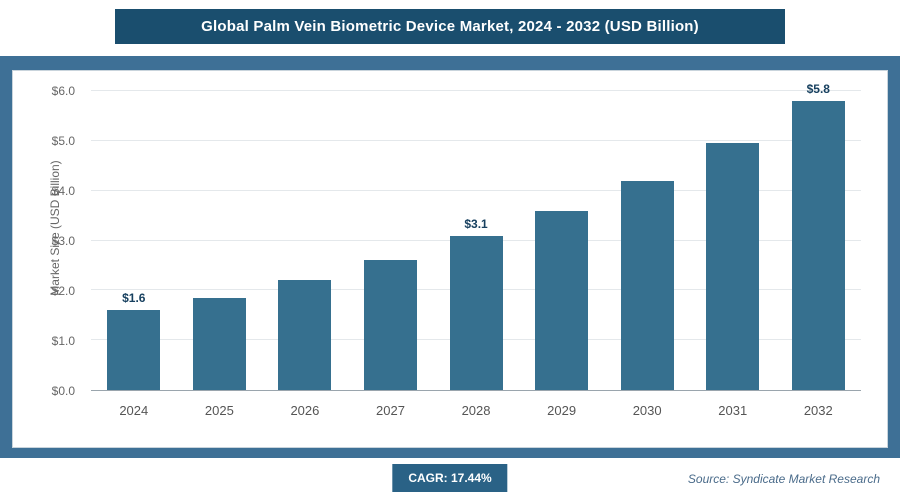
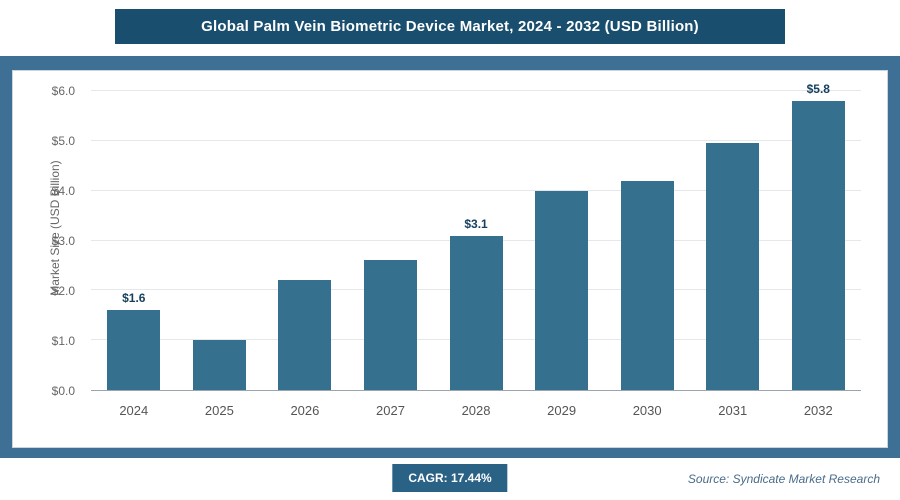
2025: $1.9 -> $1.0
2029: $3.6 -> $4.0
